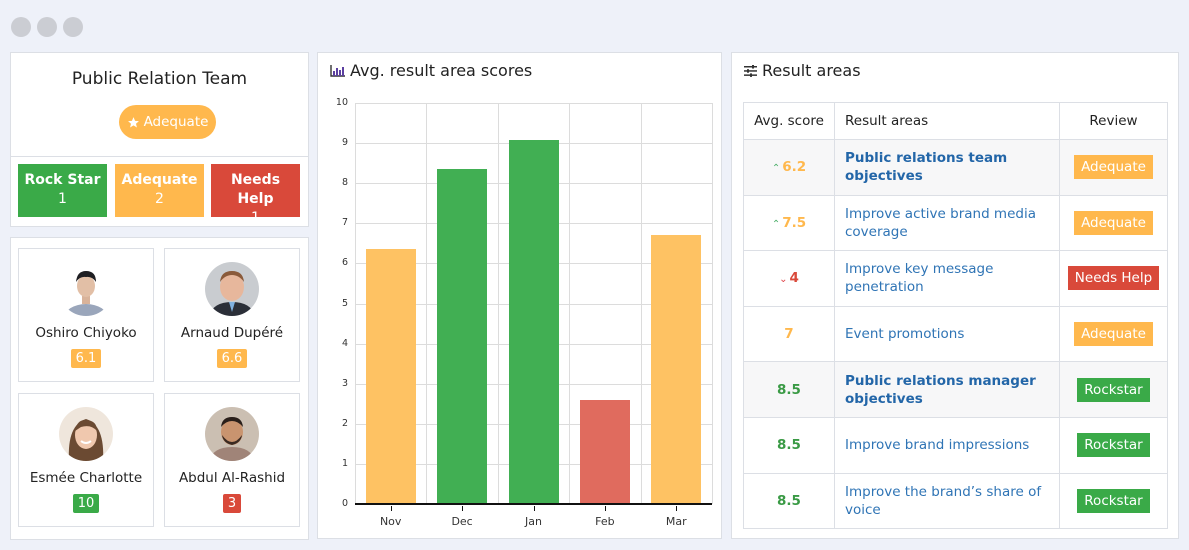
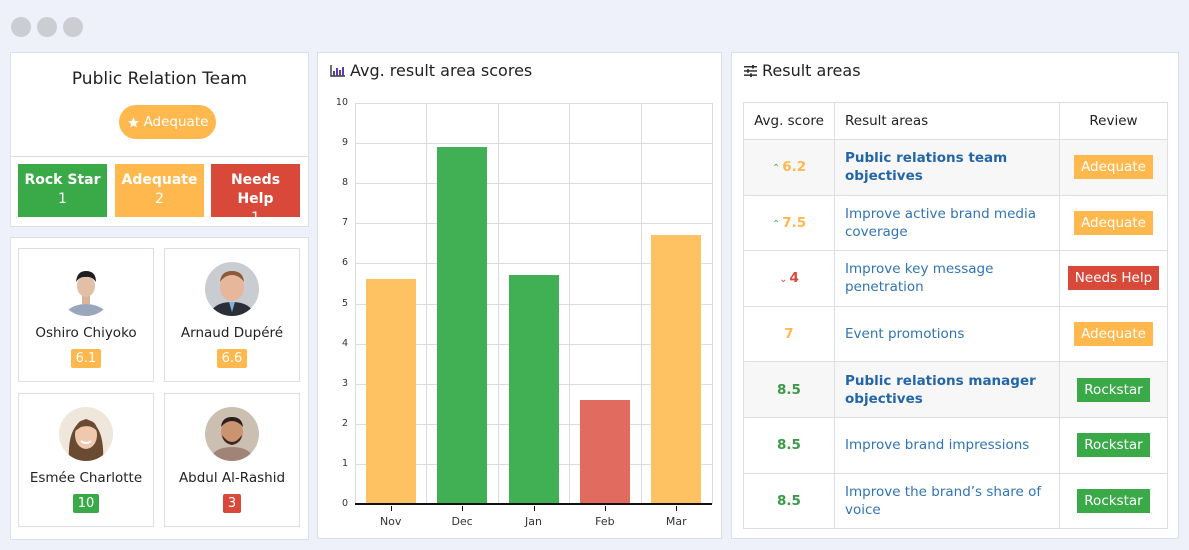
Nov: 6.3 -> 5.6
Dec: 8.3 -> 8.9
Jan: 9.1 -> 5.7
